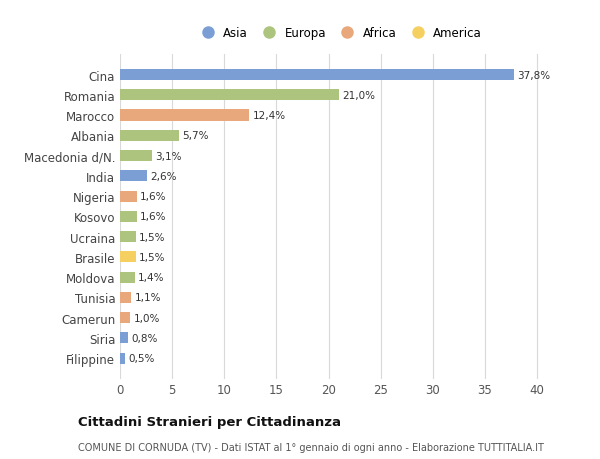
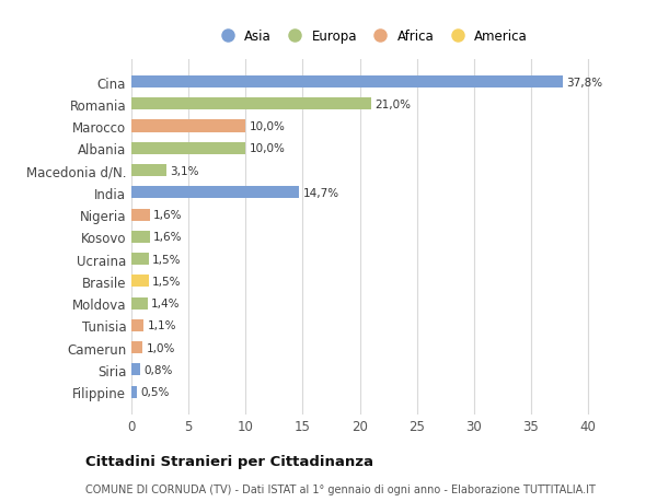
Marocco: 12,4% -> 10,0%
Albania: 5,7% -> 10,0%
India: 2,6% -> 14,7%
